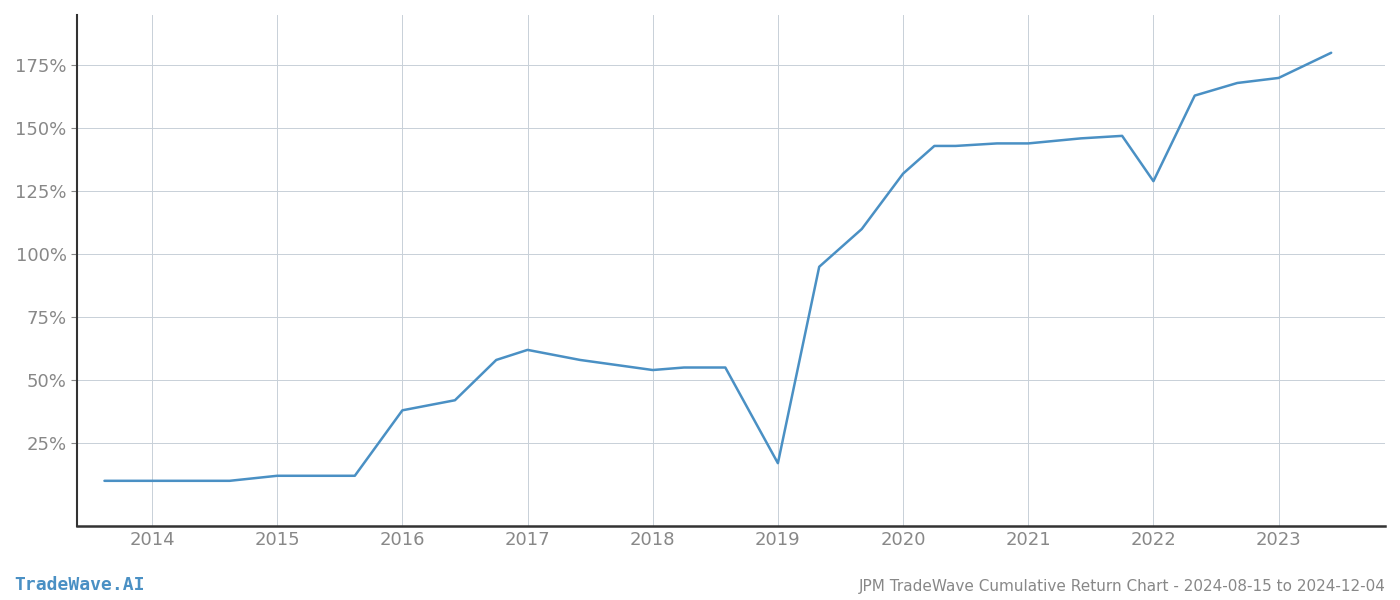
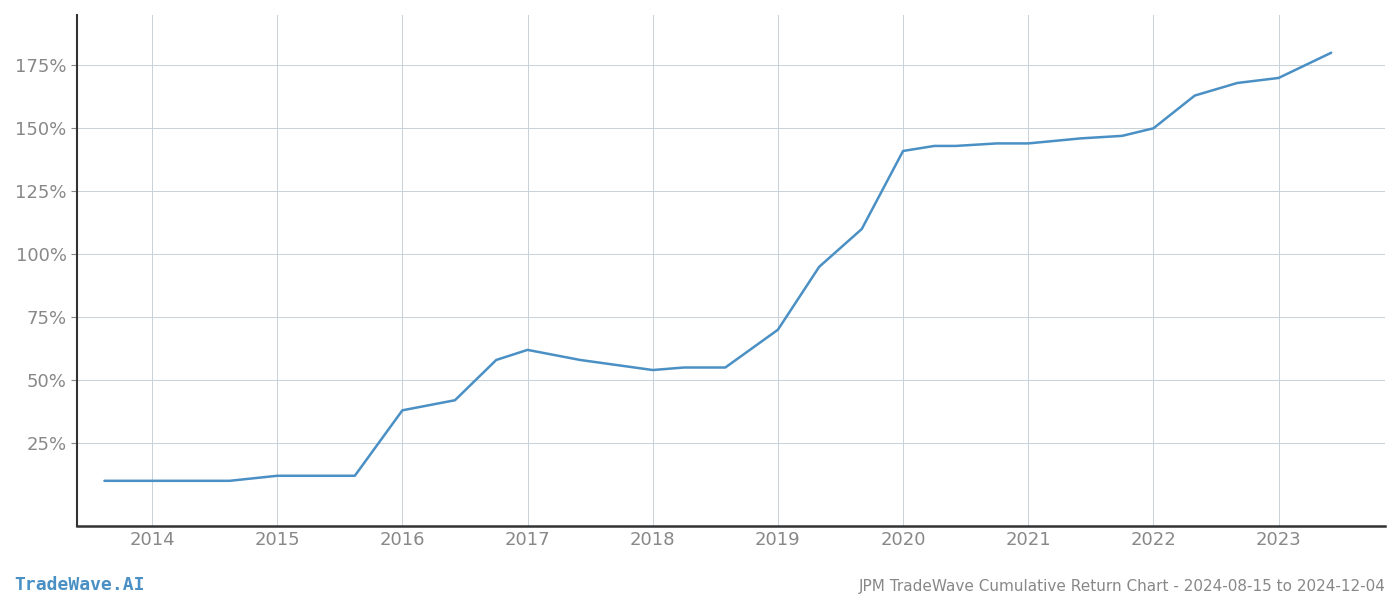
2019: 17% -> 70%
2020: 132% -> 141%
2022: 129% -> 150%
